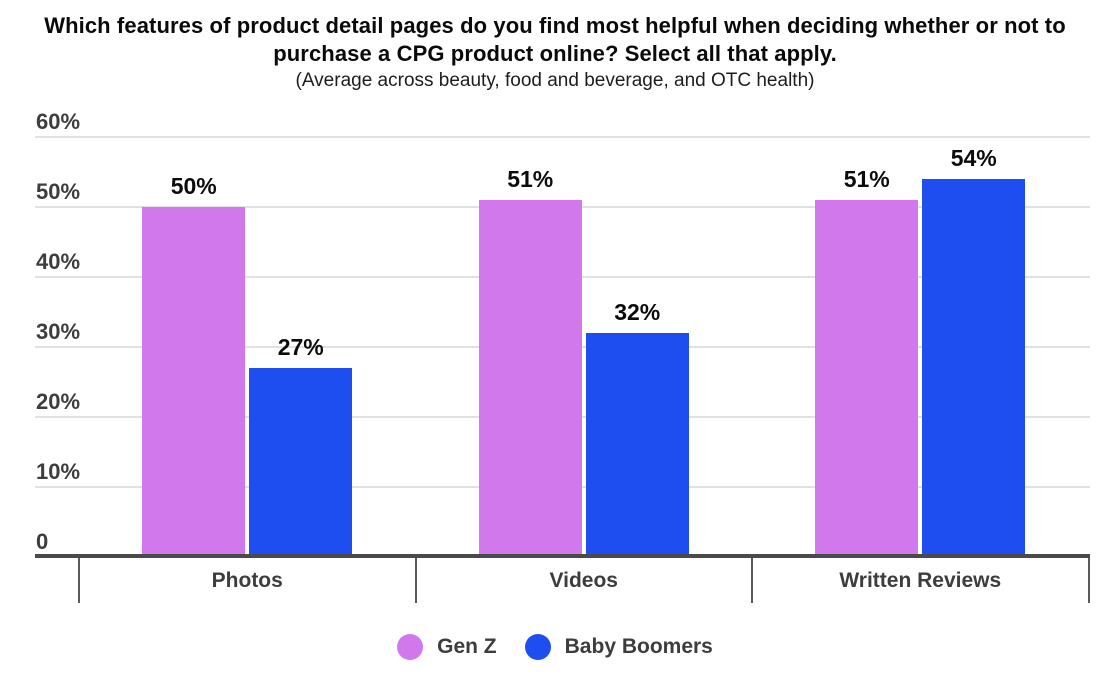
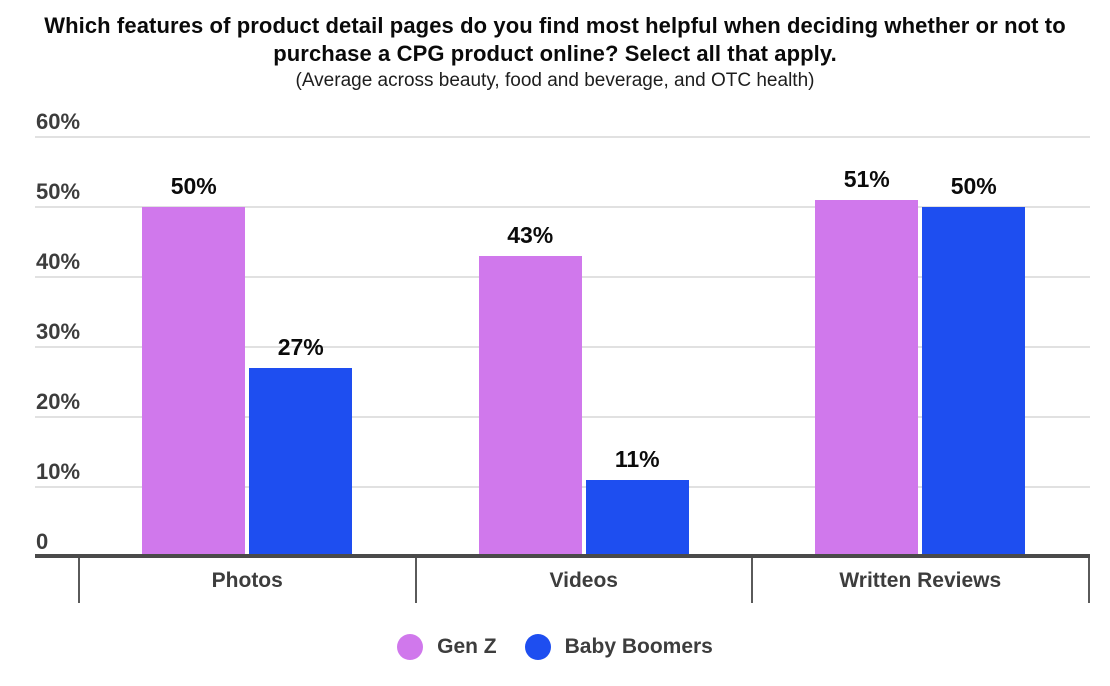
Gen Z/Videos: 51% -> 43%
Baby Boomers/Videos: 32% -> 11%
Baby Boomers/Written Reviews: 54% -> 50%
